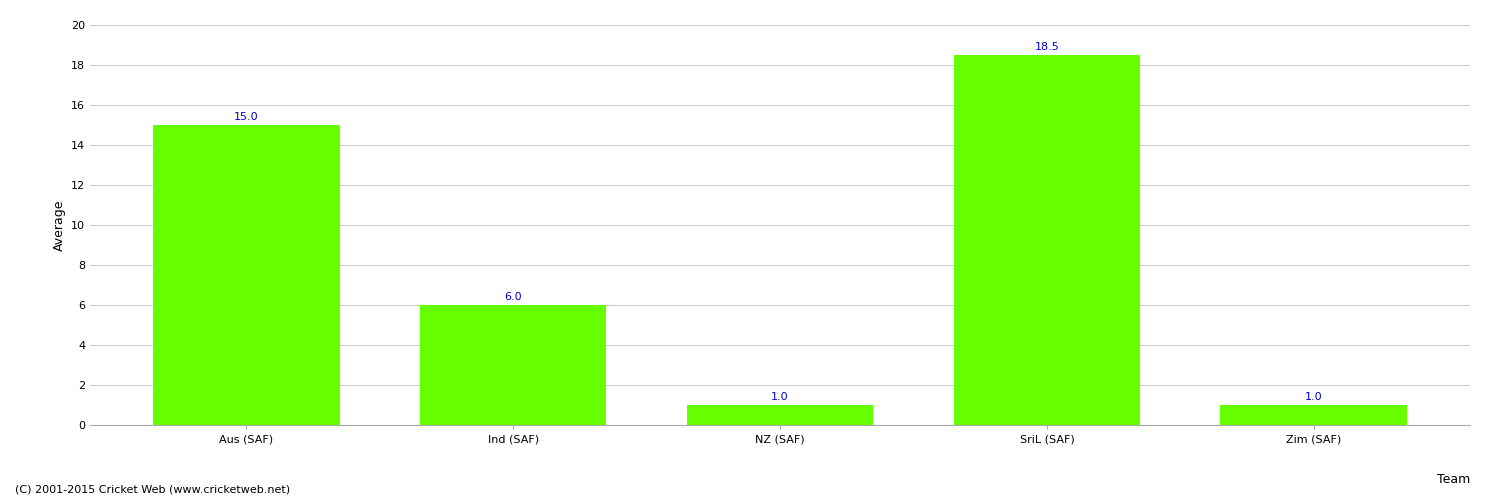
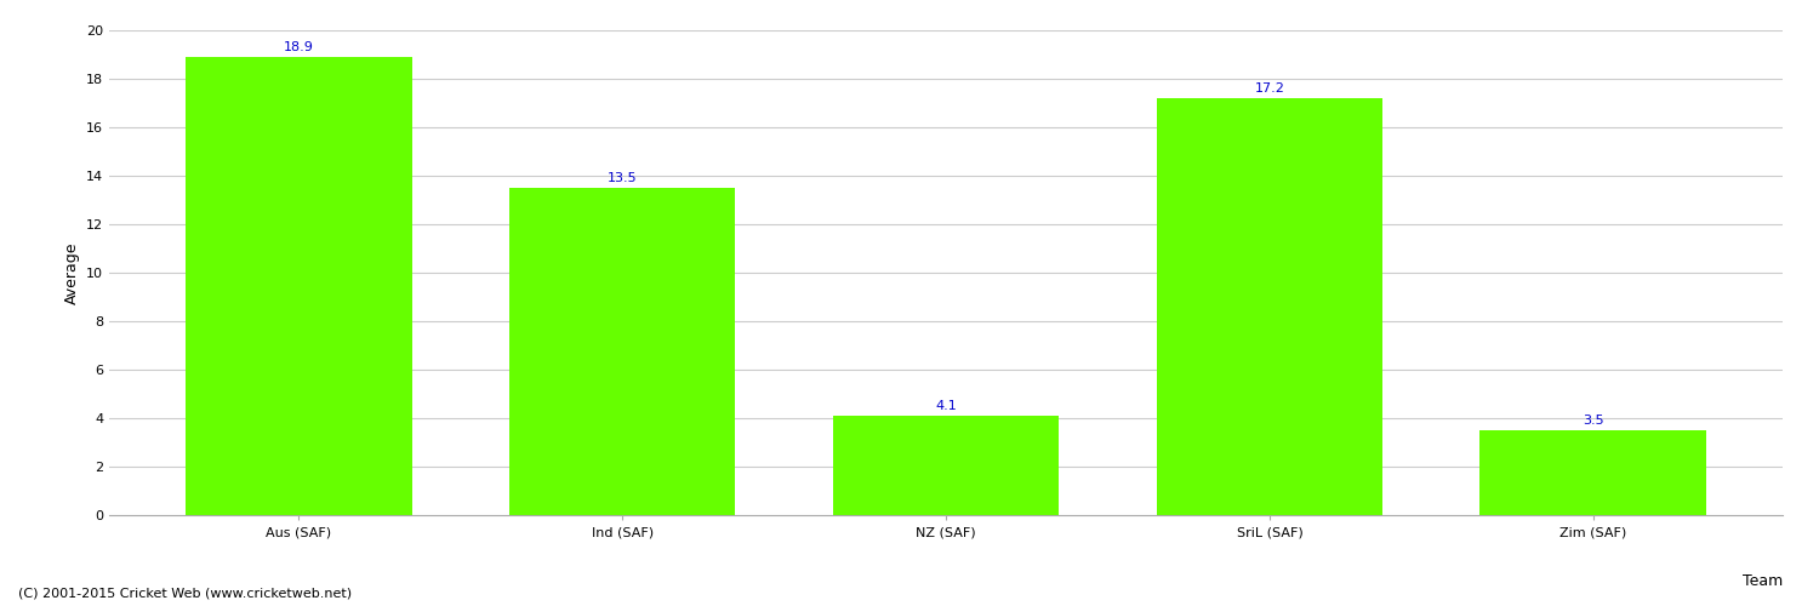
Aus (SAF): 15.0 -> 18.9
Ind (SAF): 6.0 -> 13.5
NZ (SAF): 1.0 -> 4.1
SriL (SAF): 18.5 -> 17.2
Zim (SAF): 1.0 -> 3.5
